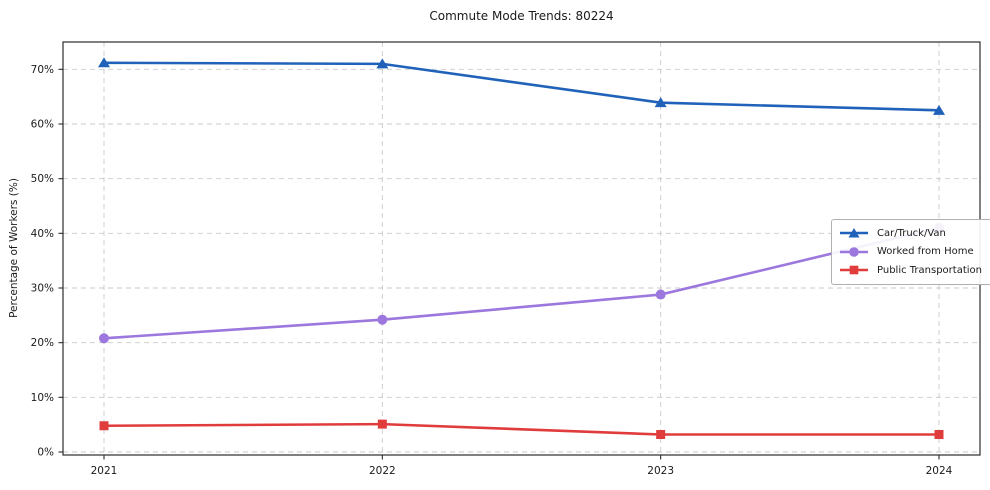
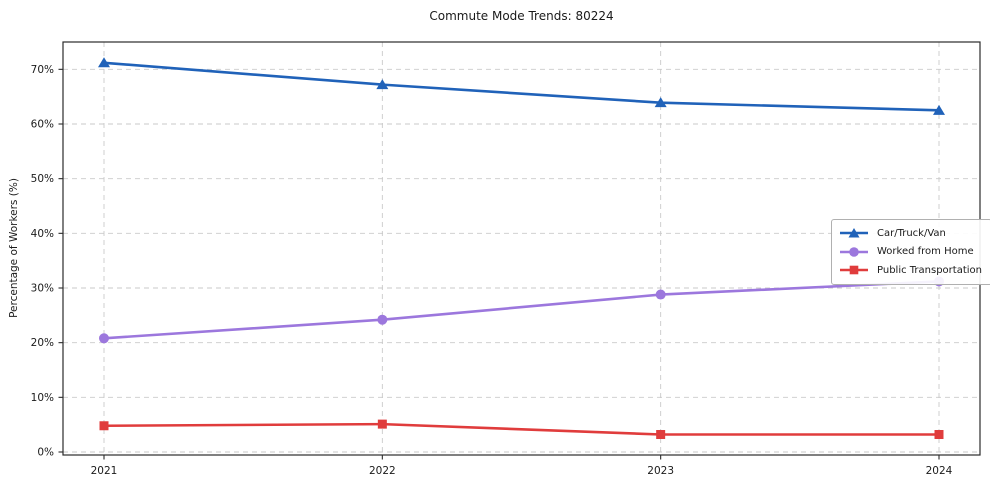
Car/Truck/Van/2022: 71% -> 67%
Worked from Home/2024: 41% -> 31%
